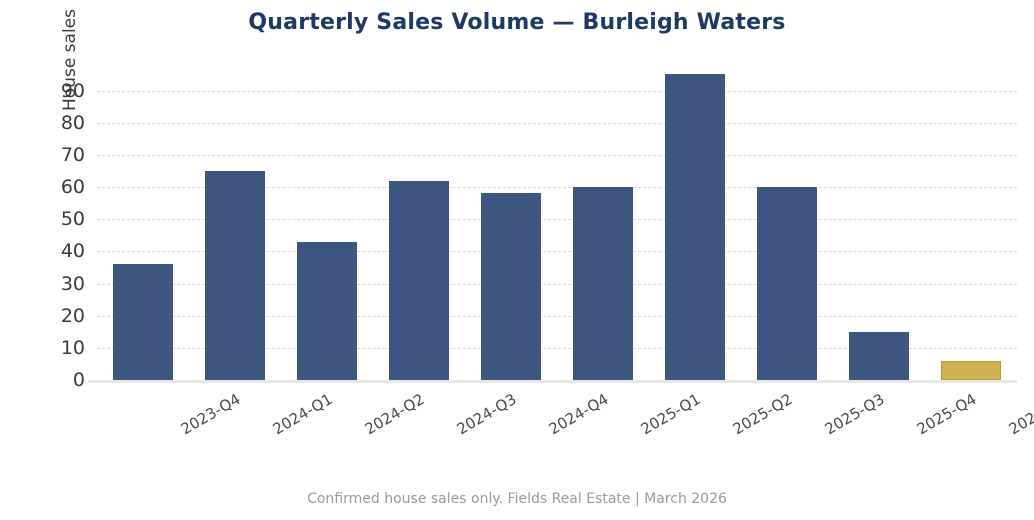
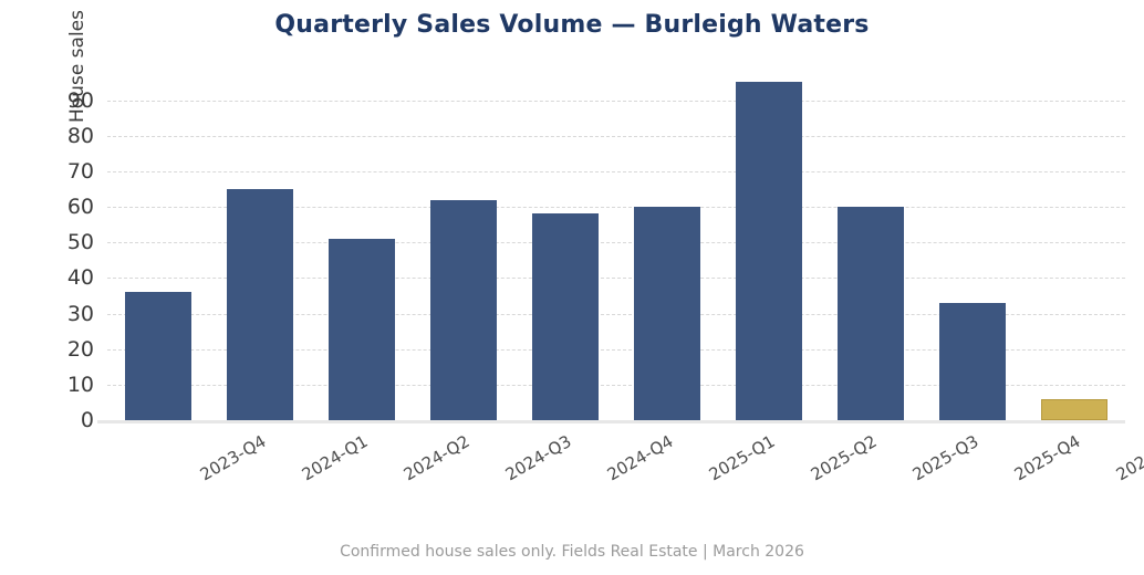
2024-Q2: 43 -> 51
2025-Q4: 15 -> 33
